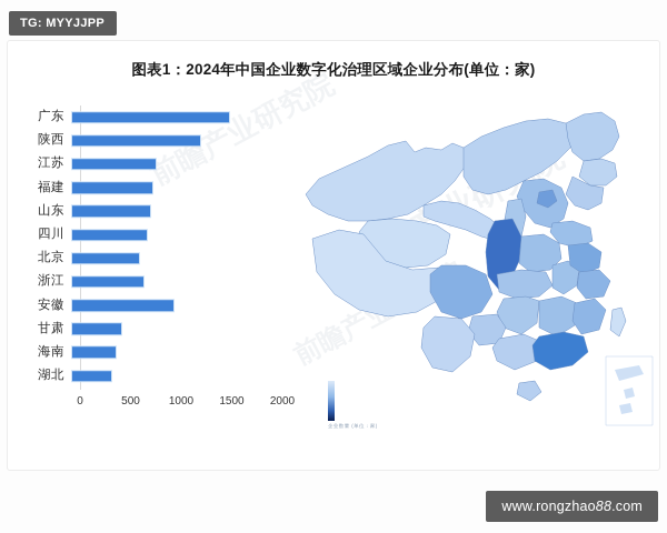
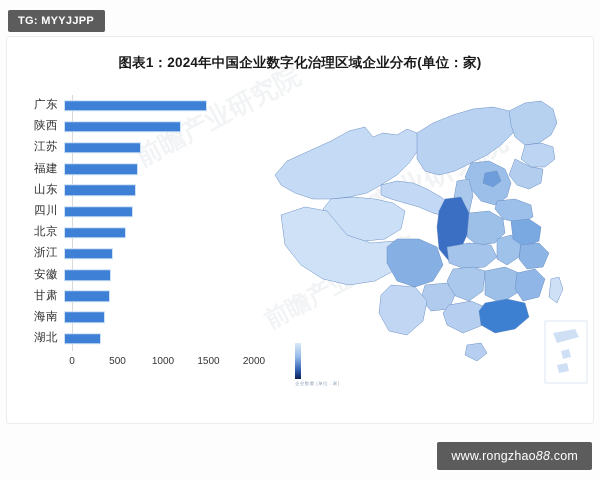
浙江: 700 -> 500
安徽: 1000 -> 500
